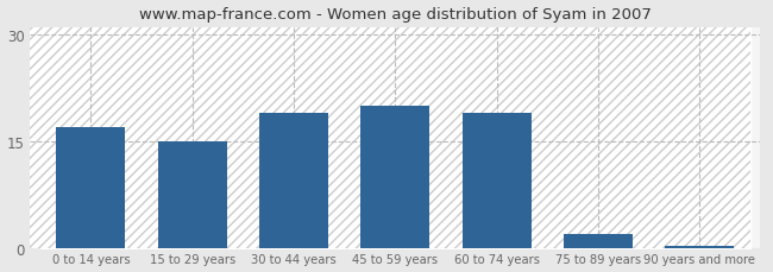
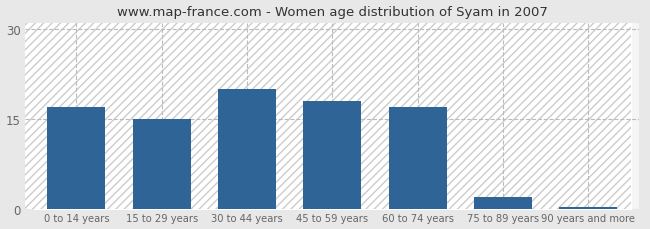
30 to 44 years: 19.0 -> 20.0
45 to 59 years: 20.0 -> 18.0
60 to 74 years: 19.0 -> 17.0
